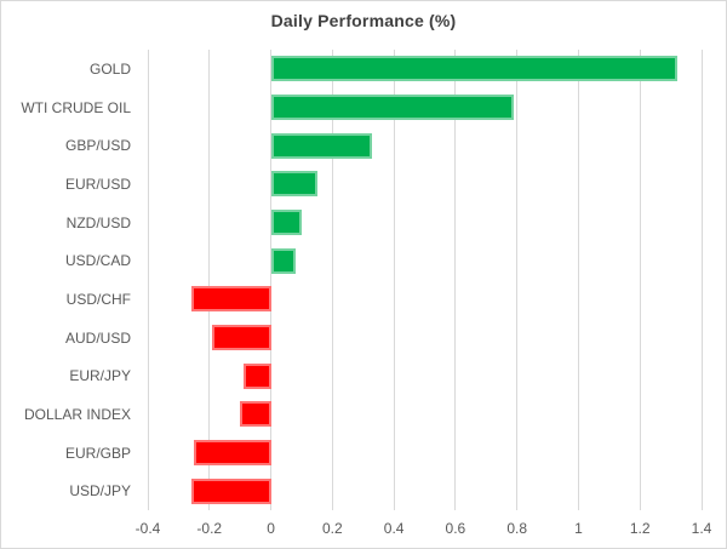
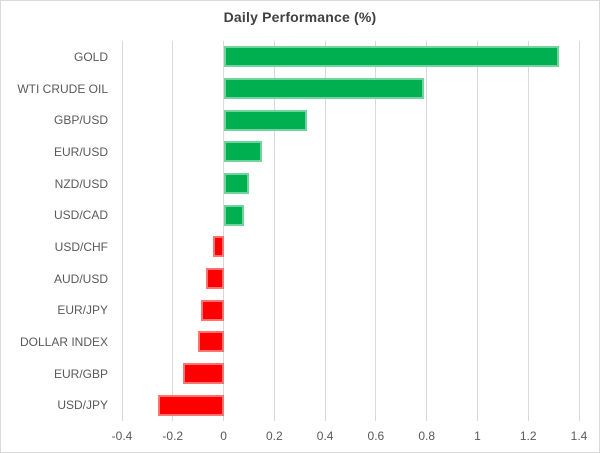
USD/CHF: -0.26 -> -0.04
AUD/USD: -0.19 -> -0.07
EUR/GBP: -0.25 -> -0.16
